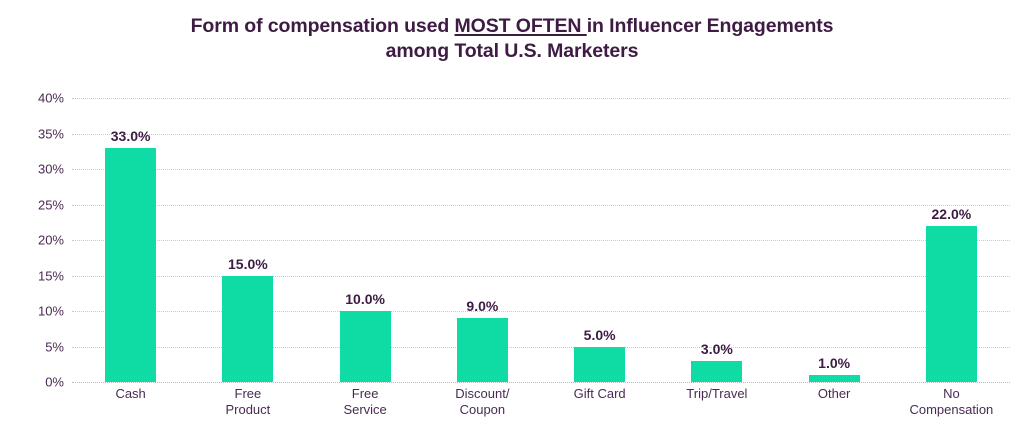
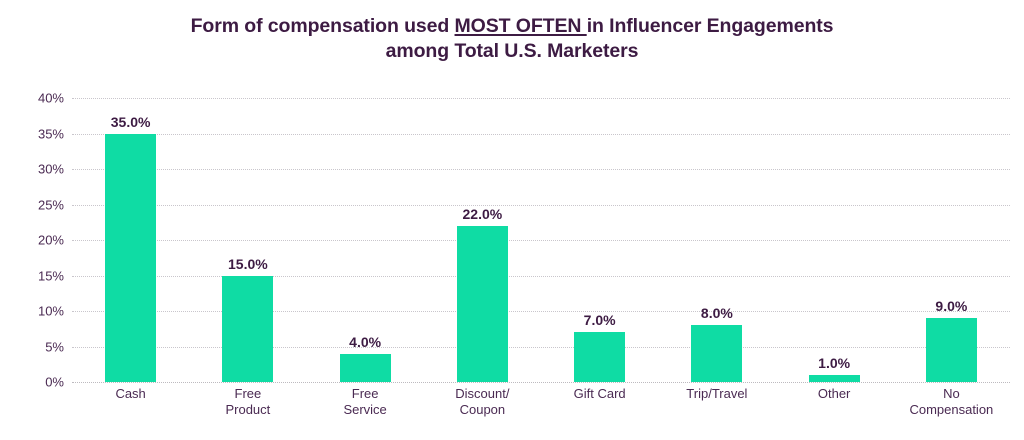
Cash: 33.0% -> 35.0%
Free Service: 10.0% -> 4.0%
Discount/Coupon: 9.0% -> 22.0%
Gift Card: 5.0% -> 7.0%
Trip/Travel: 3.0% -> 8.0%
No Compensation: 22.0% -> 9.0%
